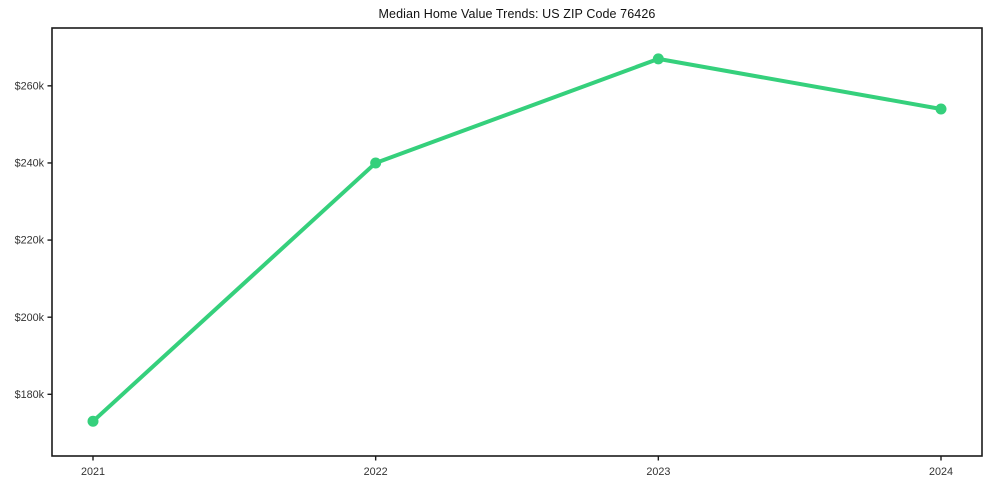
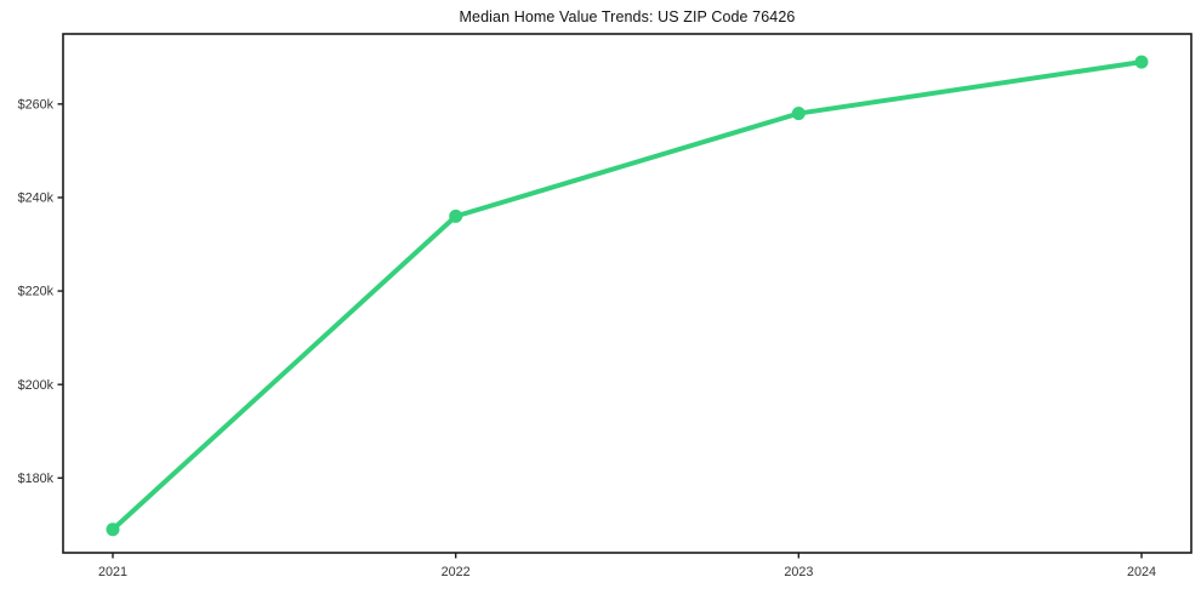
2021: $173k -> $169k
2022: $240k -> $236k
2023: $267k -> $258k
2024: $254k -> $269k
